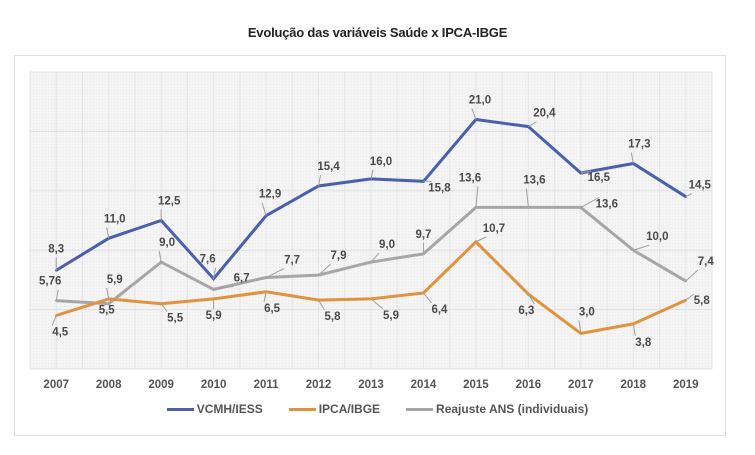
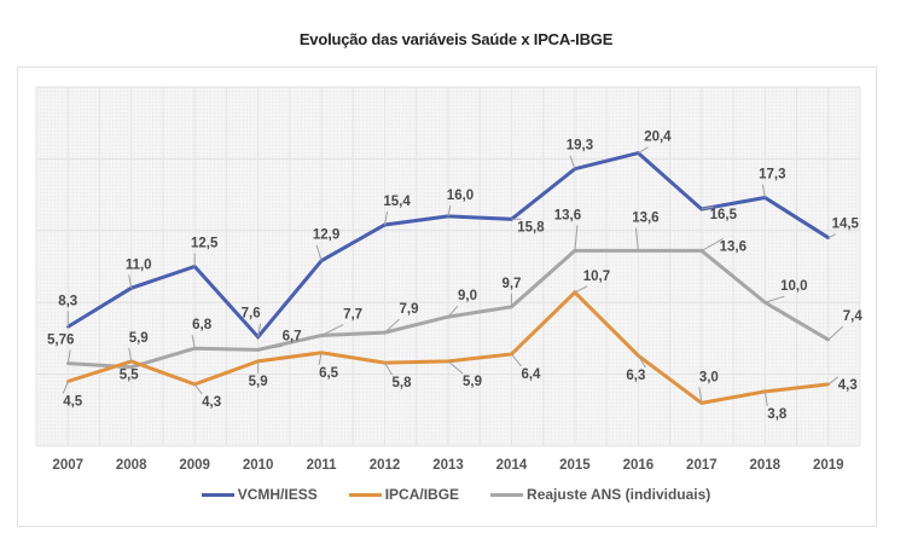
IPCA/IBGE/2009: 5,5 -> 4,3
Reajuste ANS (individuais)/2009: 9,0 -> 6,8
VCMH/IESS/2015: 21,0 -> 19,3
IPCA/IBGE/2019: 5,8 -> 4,3
